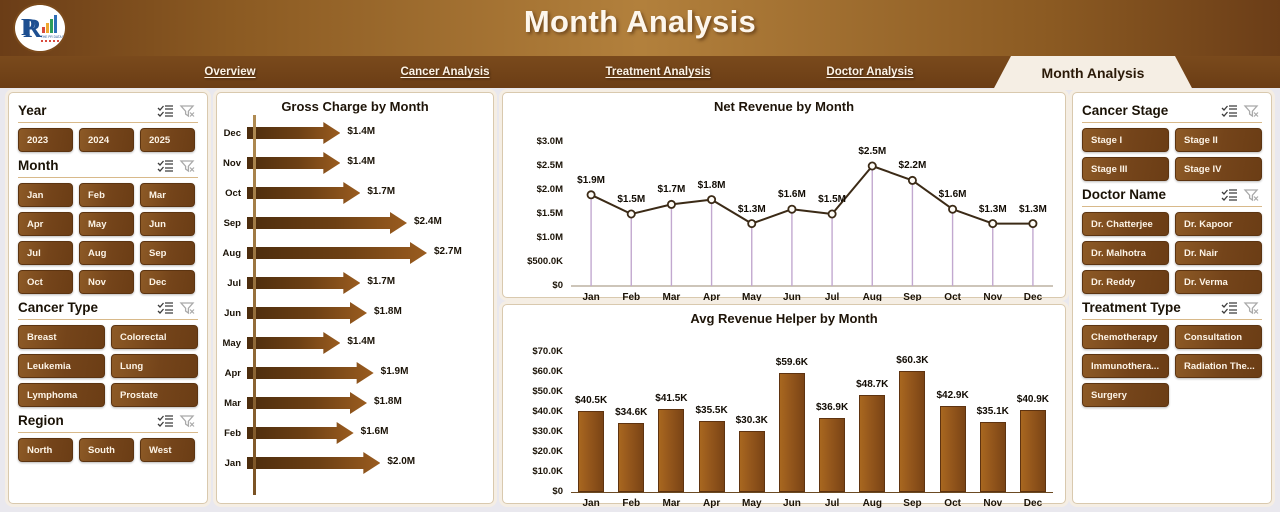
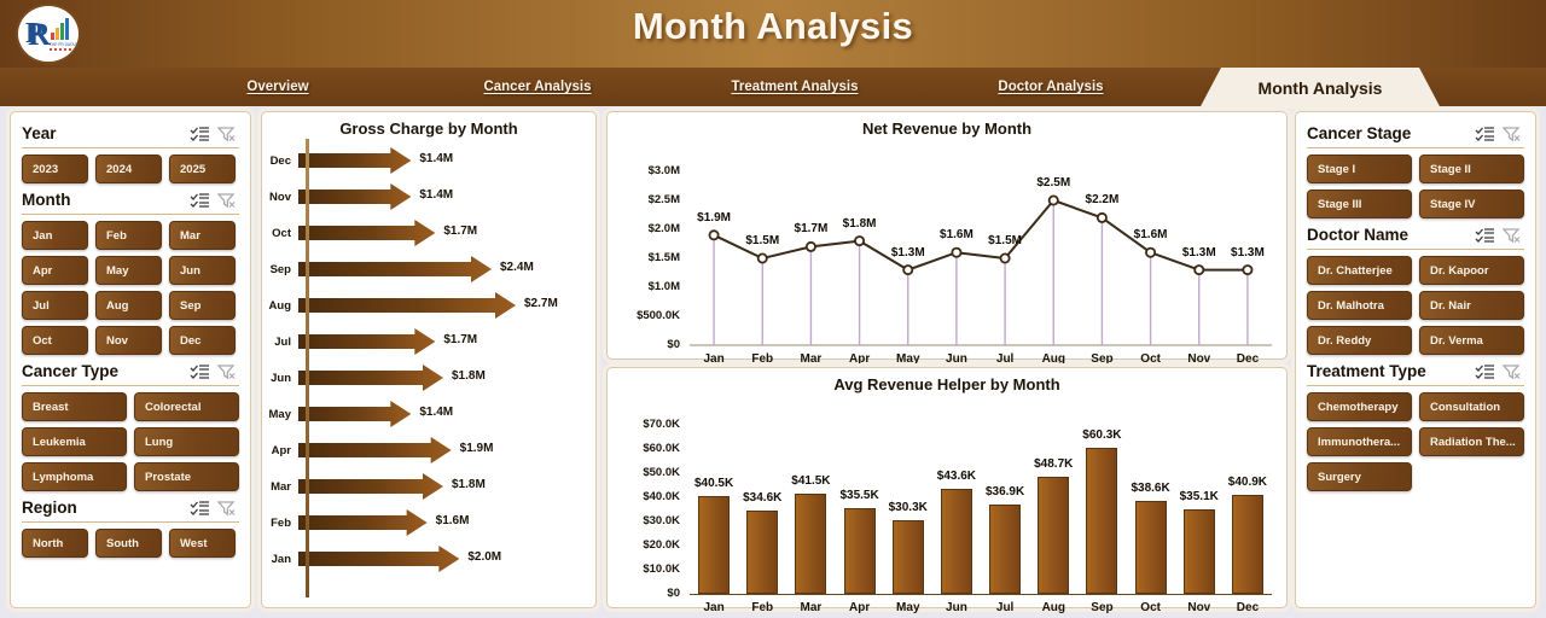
Avg Revenue Helper by Month/Jun: $59.6K -> $43.6K
Avg Revenue Helper by Month/Oct: $42.9K -> $38.6K
